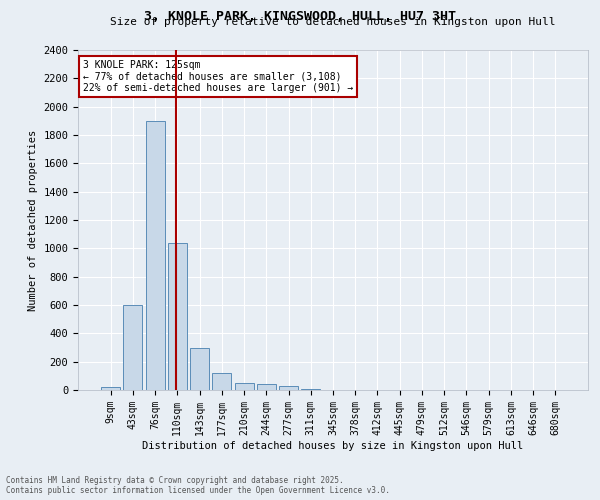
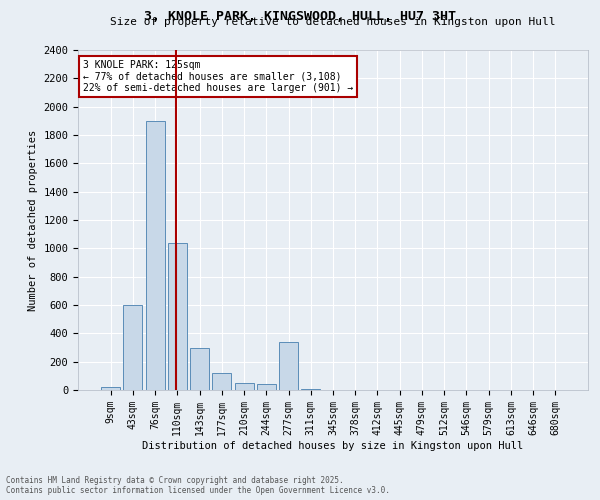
277sqm: 30 -> 340
